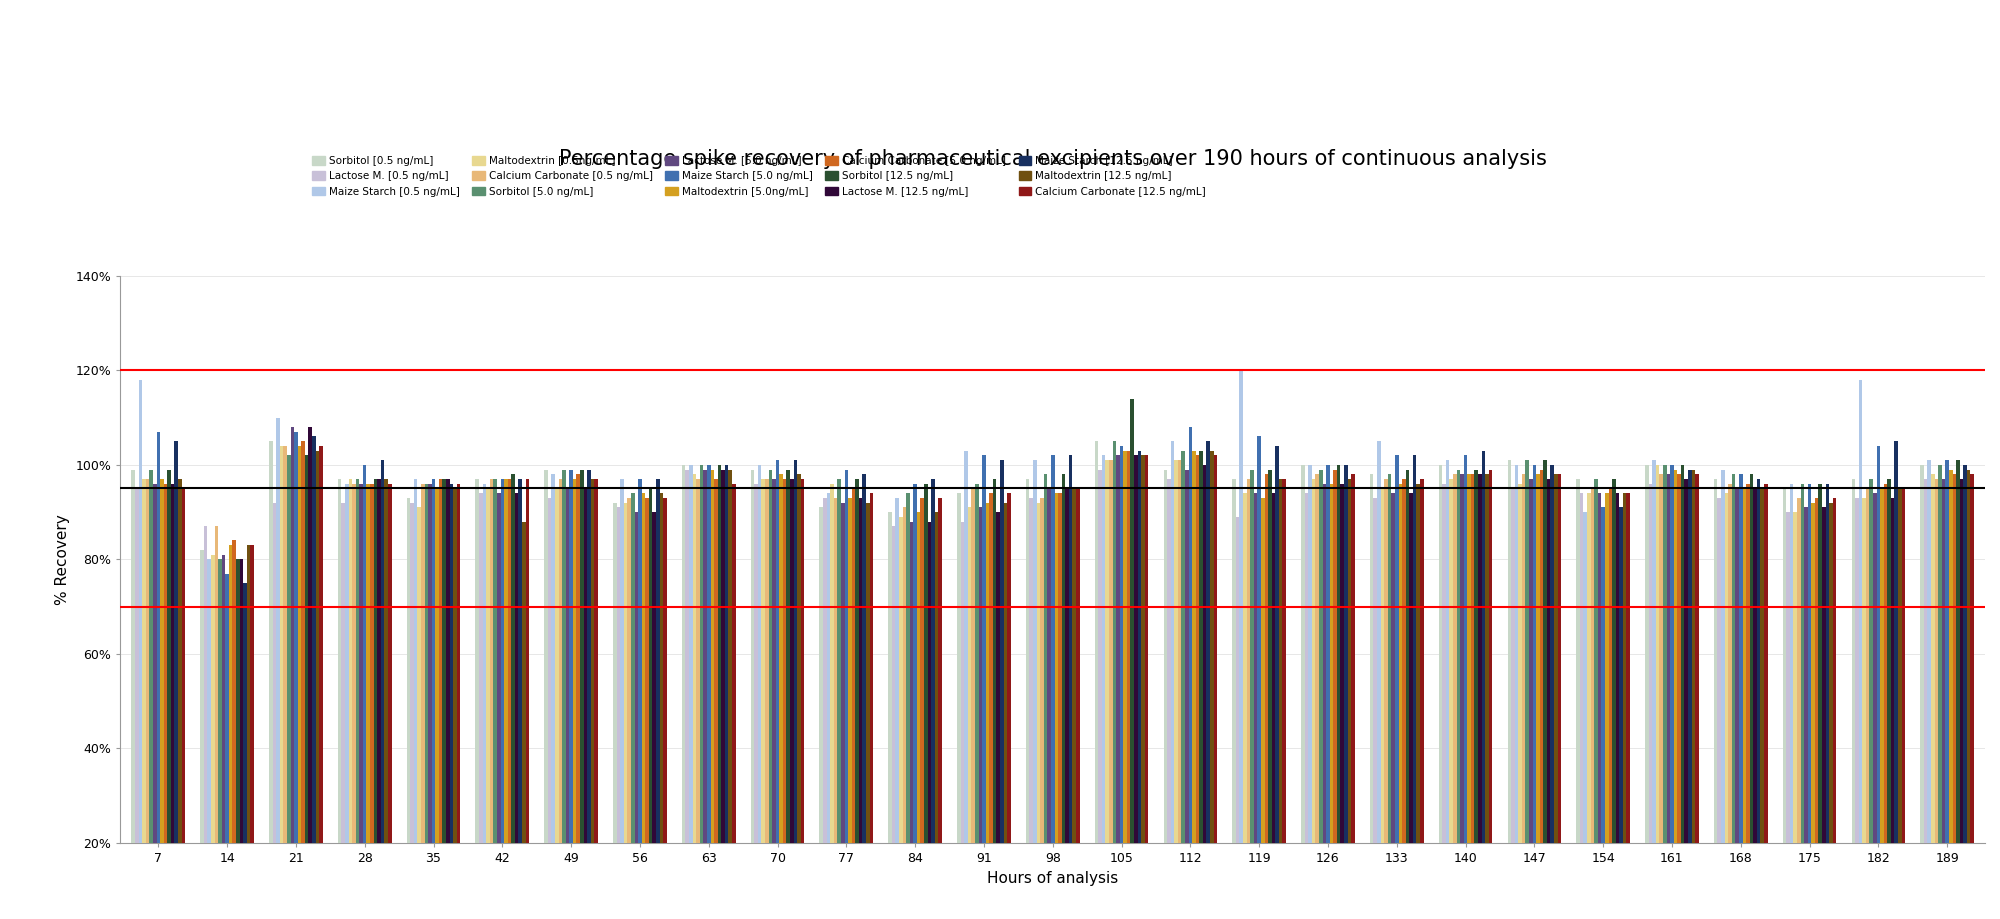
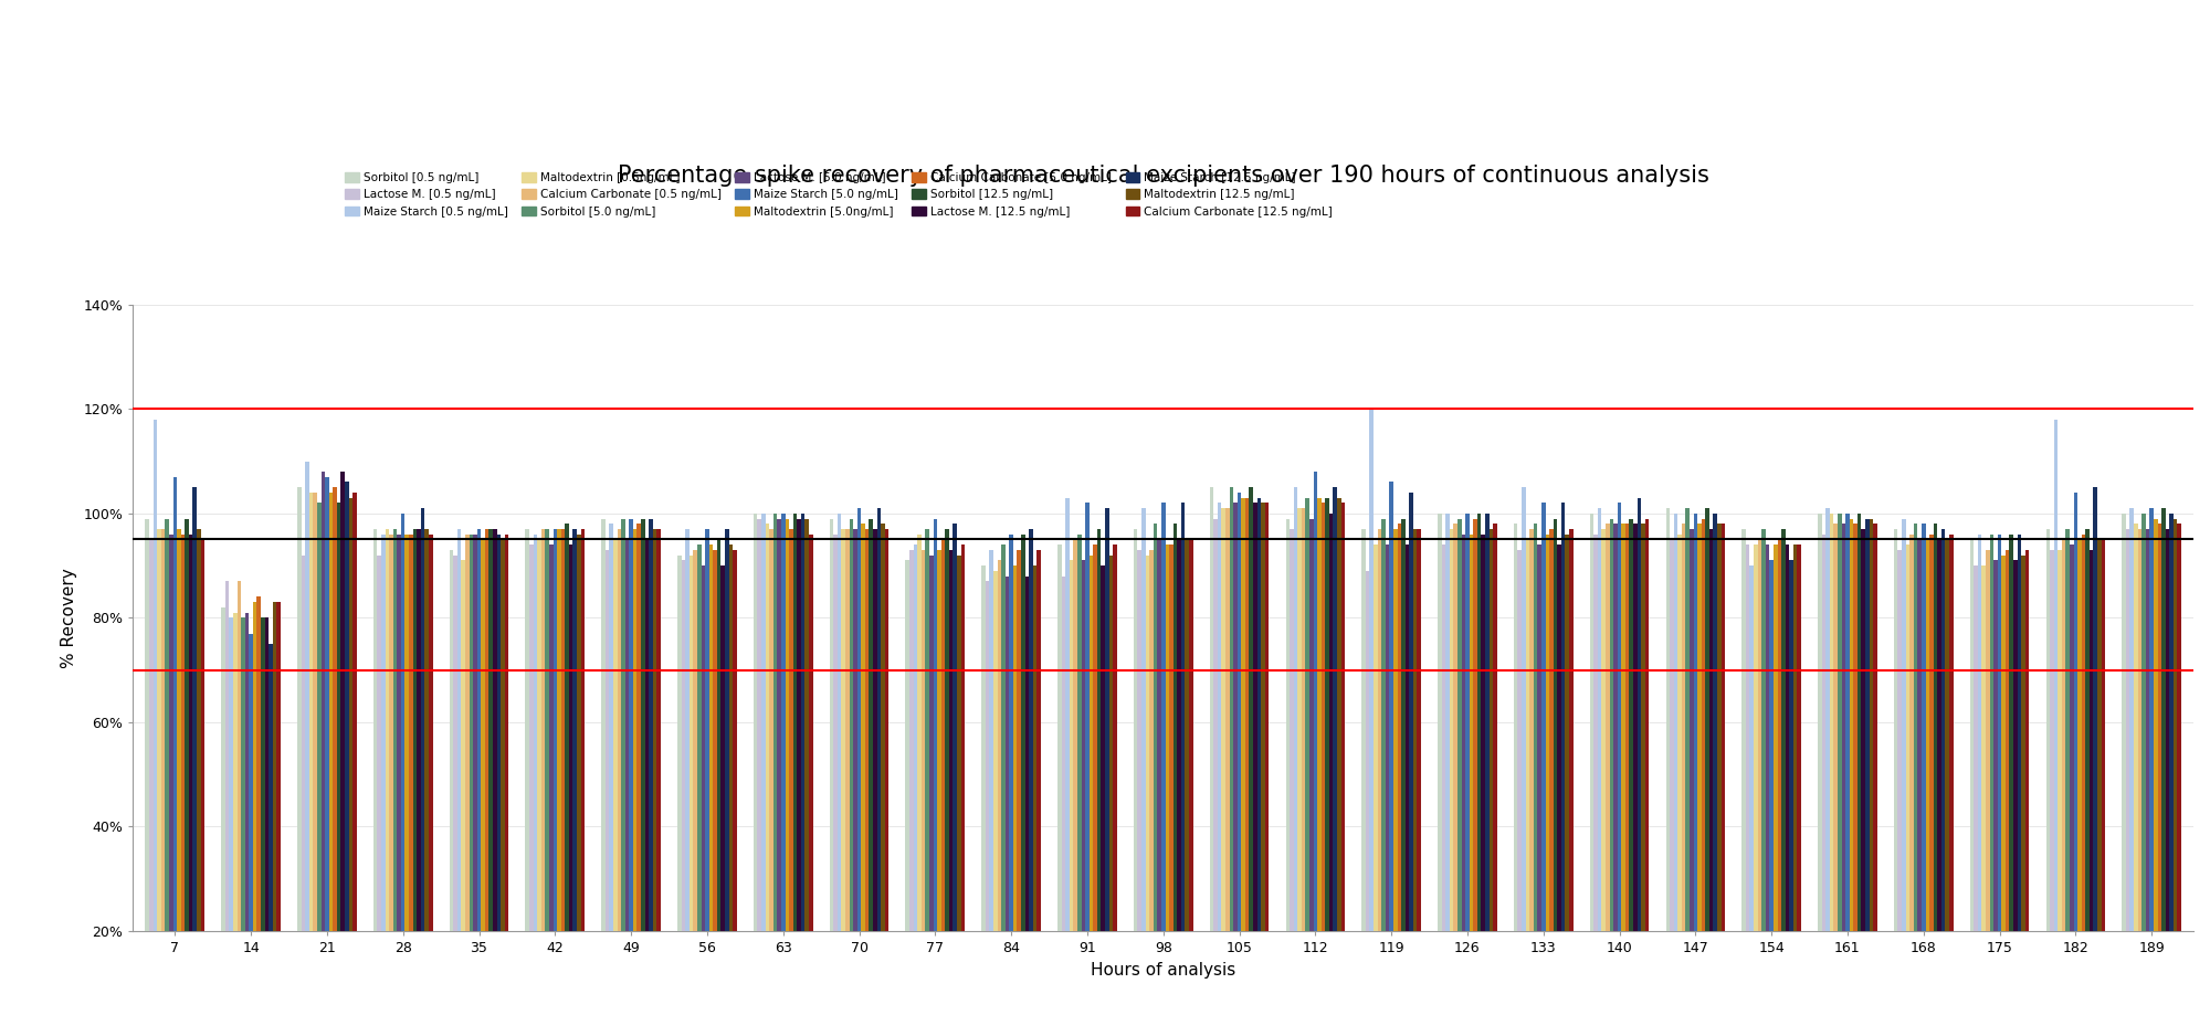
Maltodextrin [12.5 ng/mL]/42: 88% -> 96%
Sorbitol [12.5 ng/mL]/105: 114% -> 105%
Maltodextrin [5.0ng/mL]/119: 93% -> 97%
